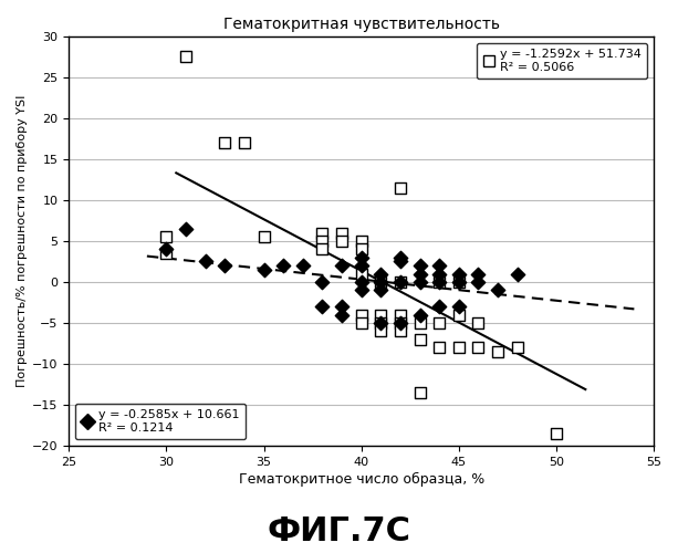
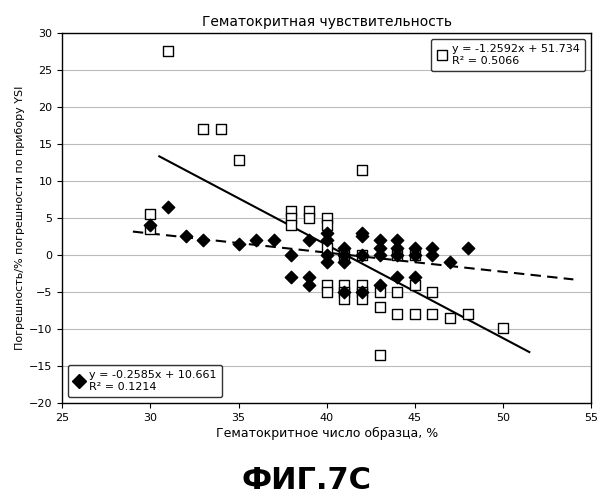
y = -0.2585x + 10.661 R² = 0.1214/35: 5.5 -> 12.8
y = -0.2585x + 10.661 R² = 0.1214/50: -18.5 -> -9.8
